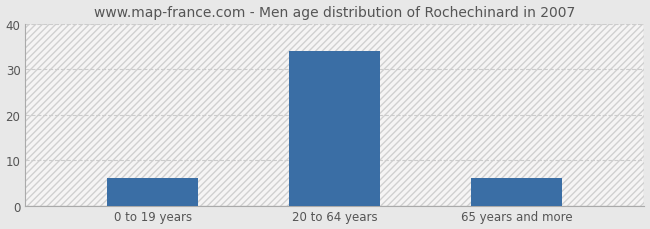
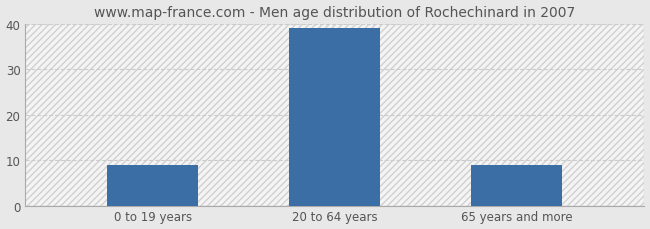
0 to 19 years: 6 -> 9
20 to 64 years: 34 -> 39
65 years and more: 6 -> 9
